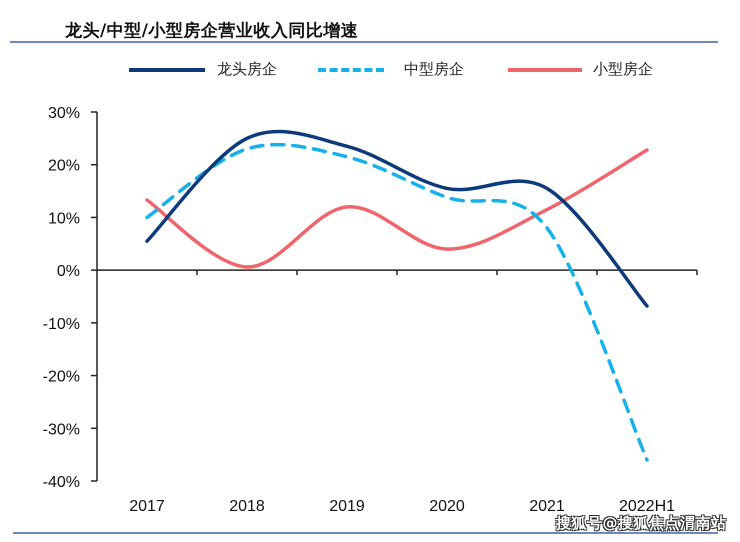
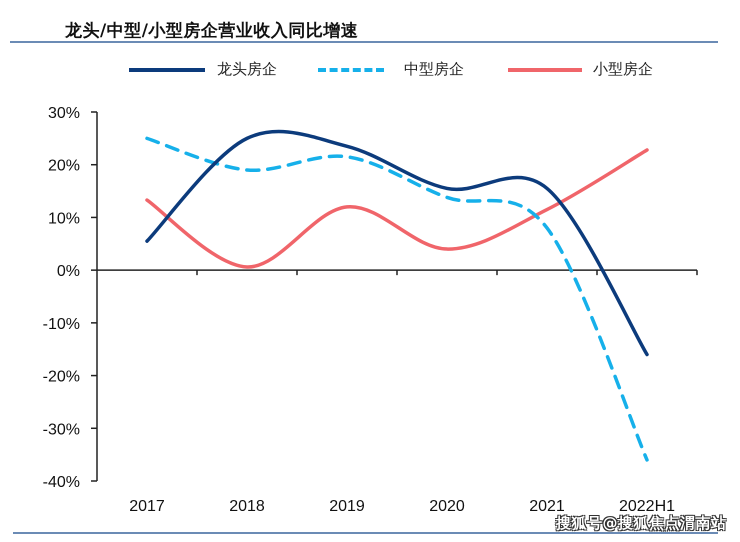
中型房企/2017: 10% -> 25%
中型房企/2018: 23% -> 19%
龙头房企/2022H1: -7% -> -16%
